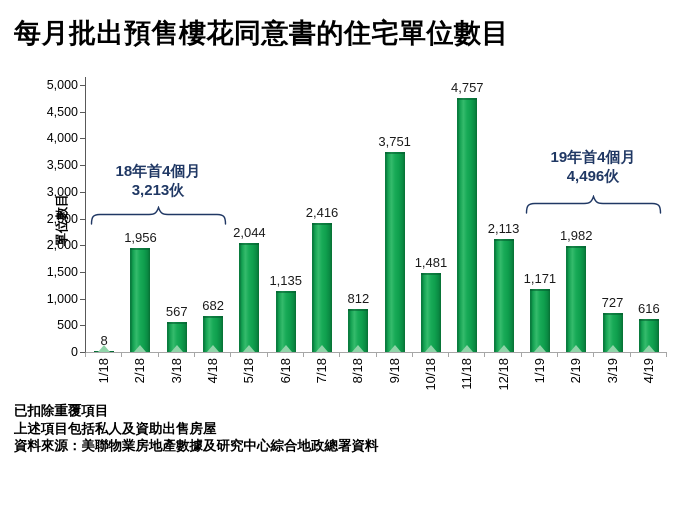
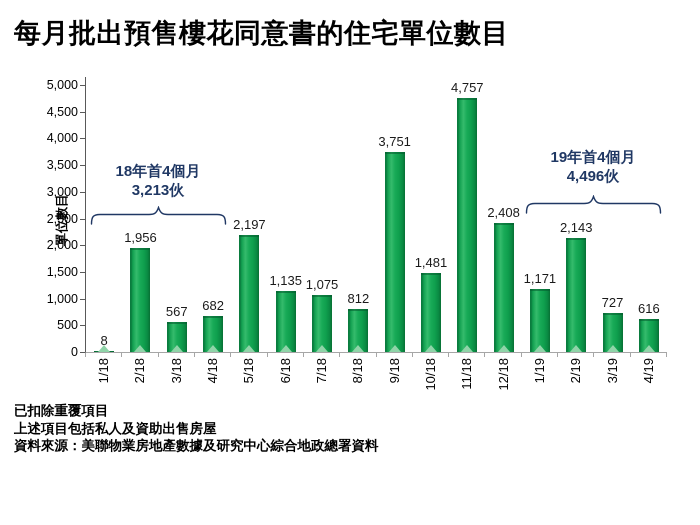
5/18: 2,044 -> 2,197
7/18: 2,416 -> 1,075
12/18: 2,113 -> 2,408
2/19: 1,982 -> 2,143
